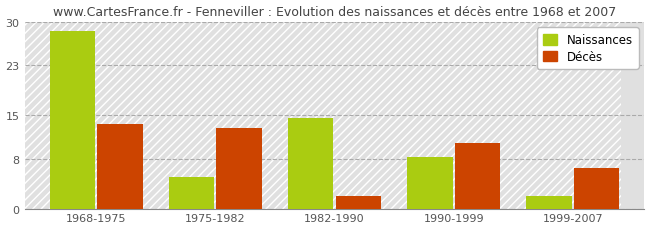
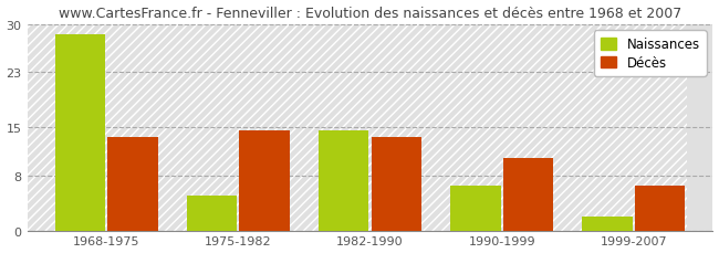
Décès/1975-1982: 13.0 -> 14.5
Décès/1982-1990: 2.0 -> 13.5
Naissances/1990-1999: 8.2 -> 6.5
